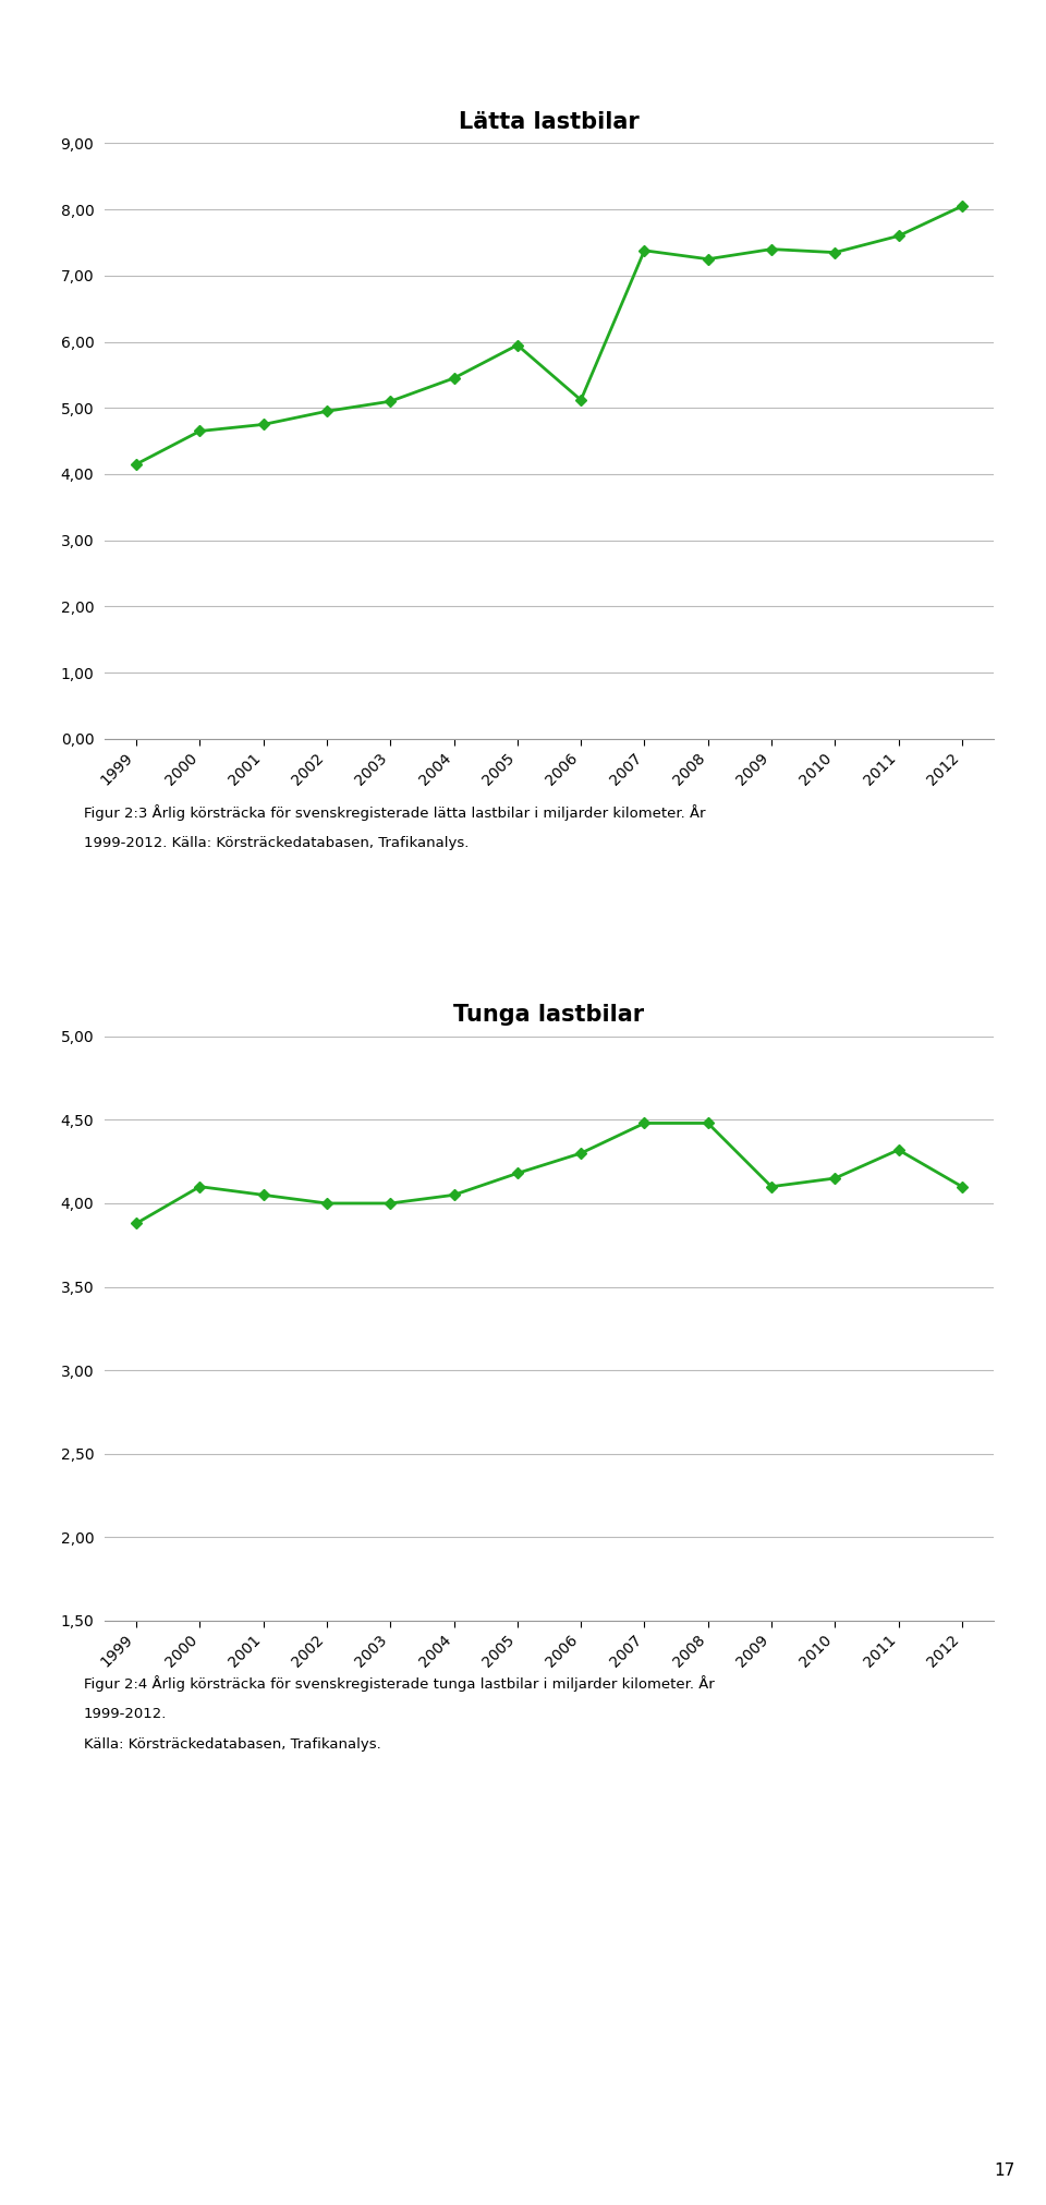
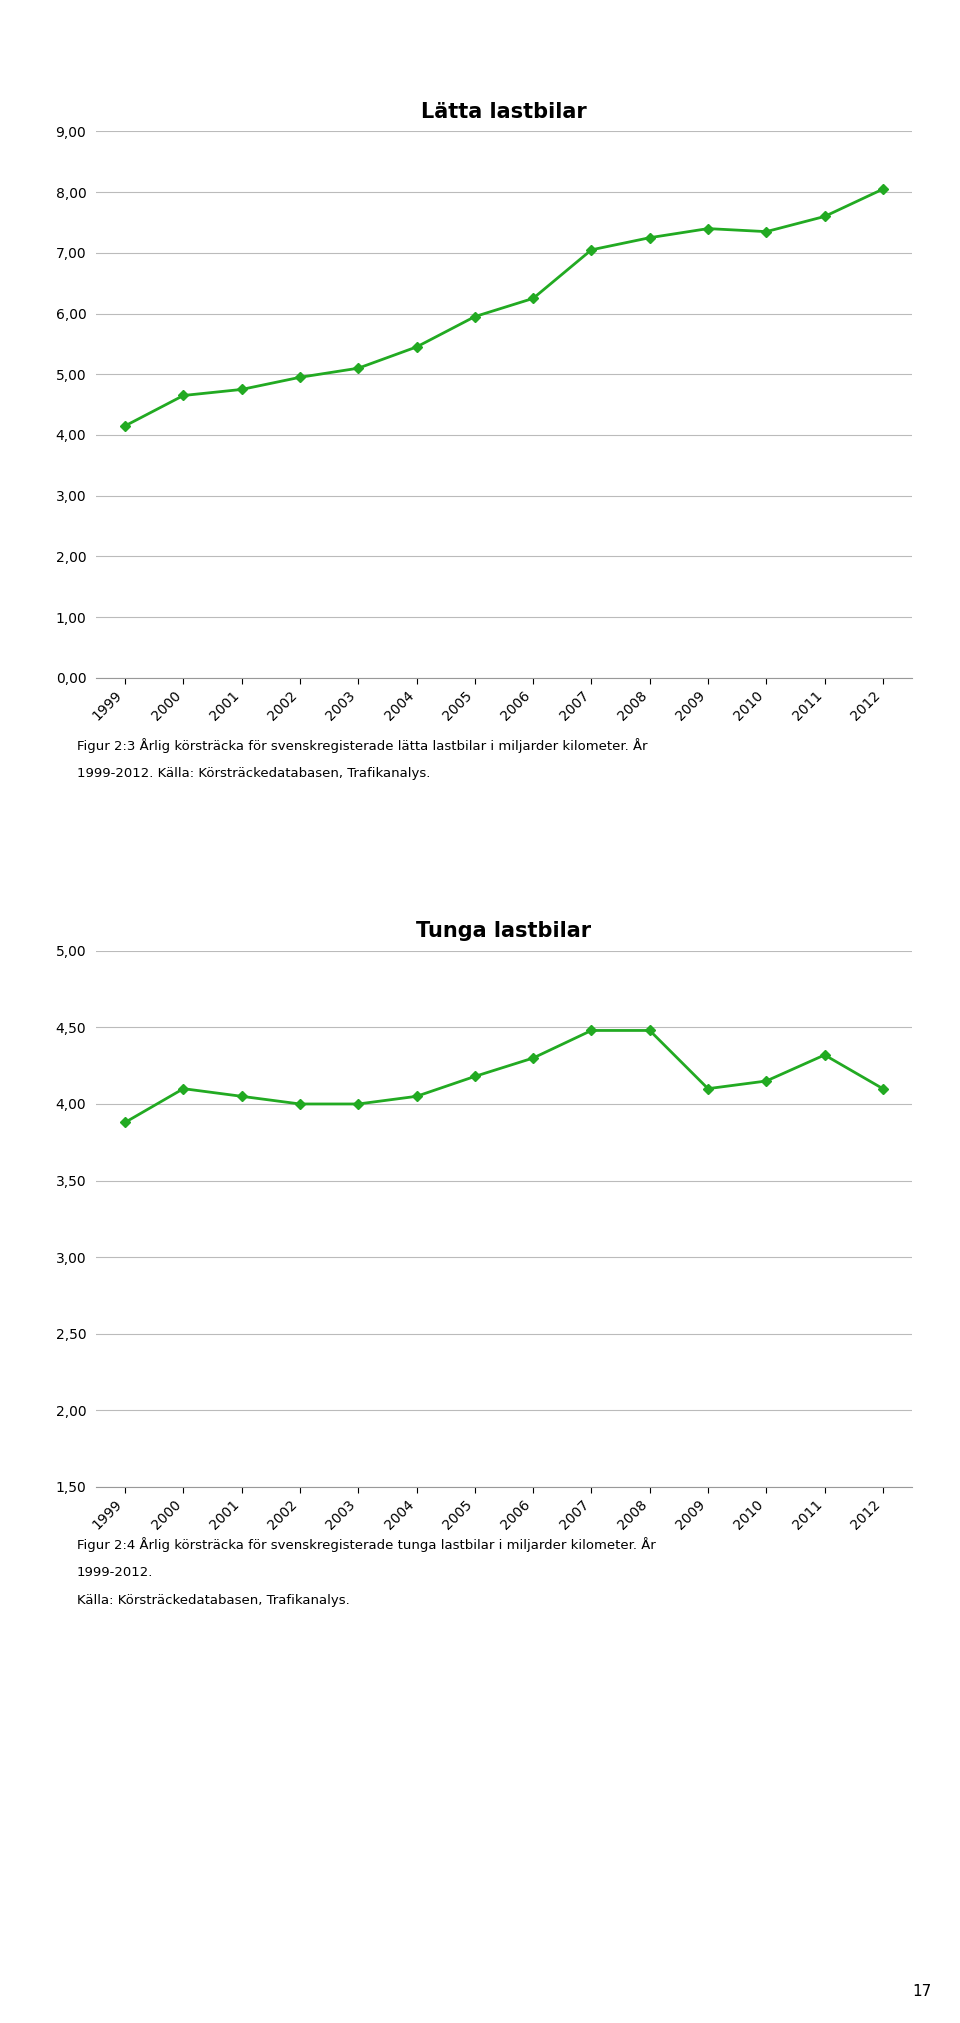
Lätta lastbilar/2006: 5,12 -> 6,25
Lätta lastbilar/2007: 7,38 -> 7,05
